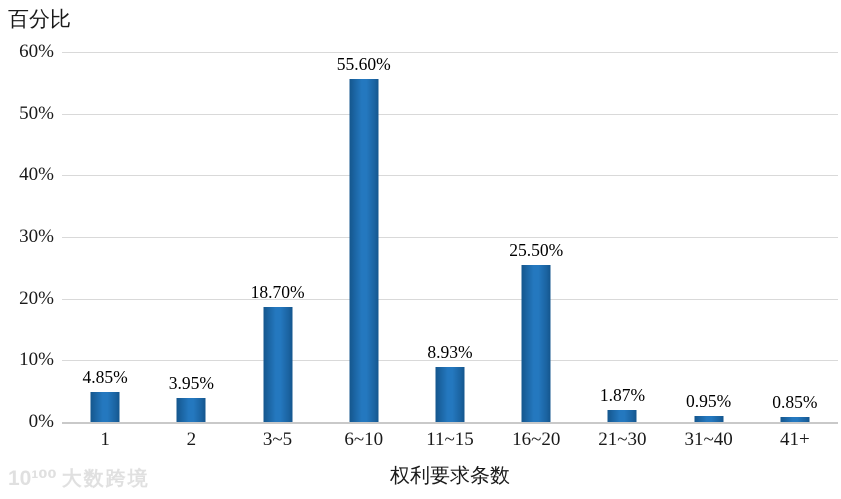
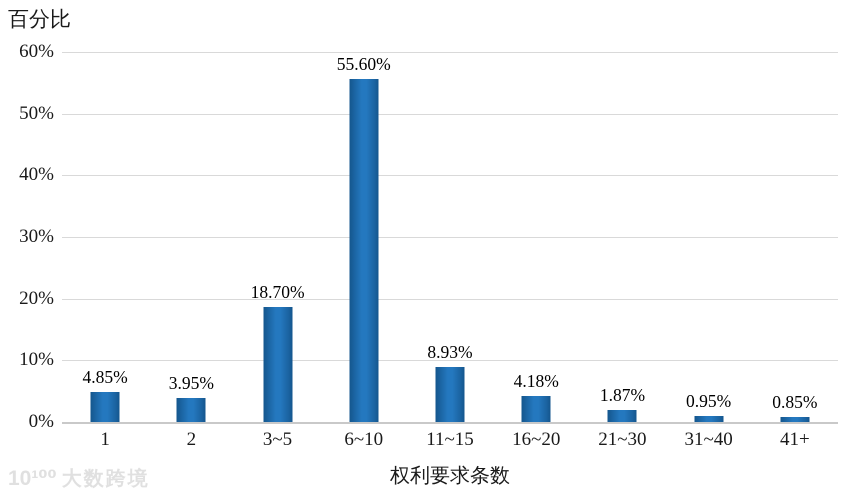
16~20: 25.50% -> 4.18%
